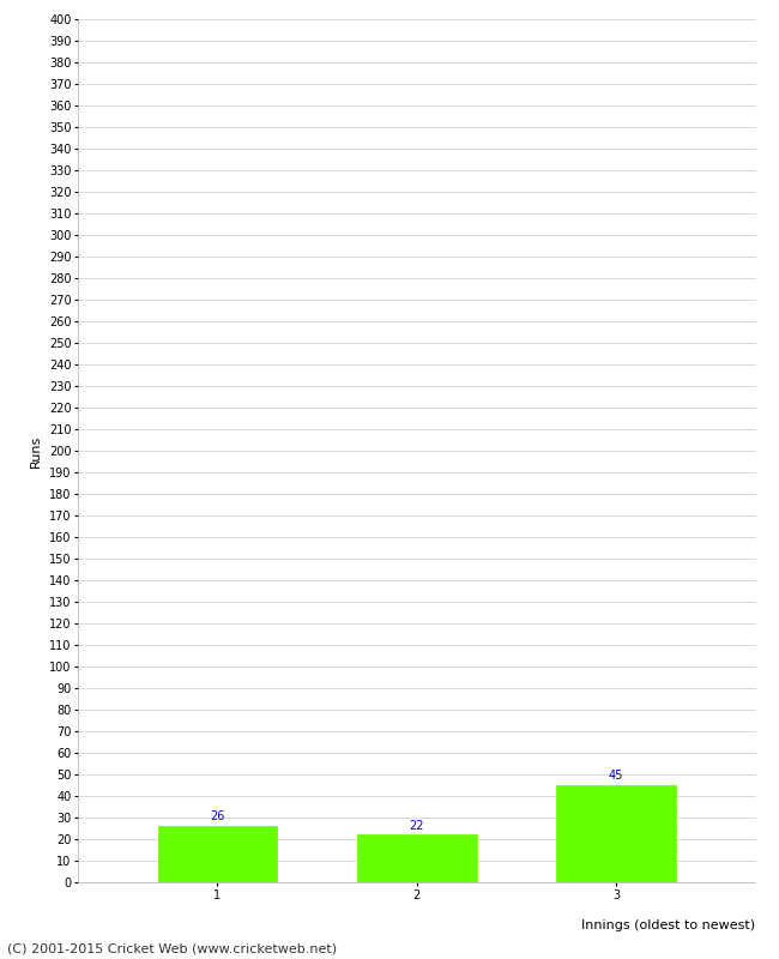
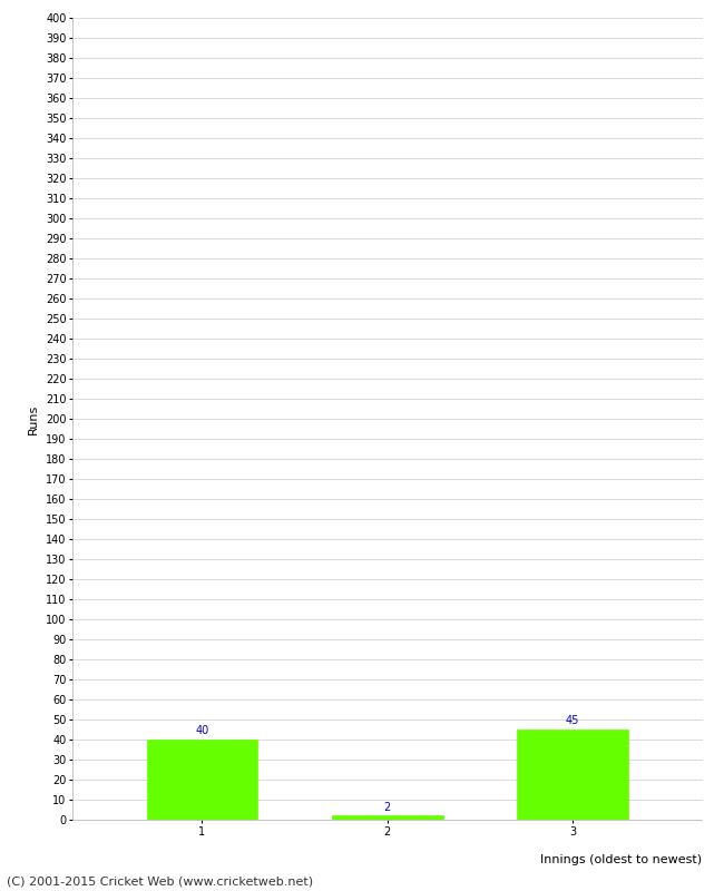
1: 26 -> 40
2: 22 -> 2
